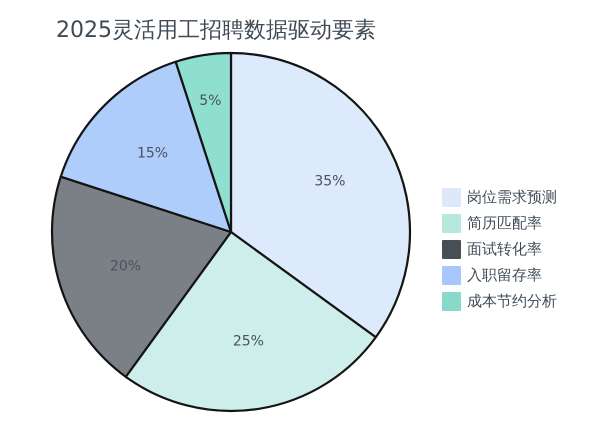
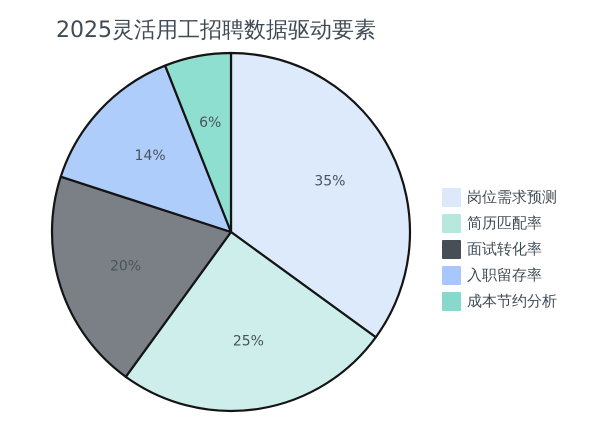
入职留存率: 15% -> 14%
成本节约分析: 5% -> 6%
